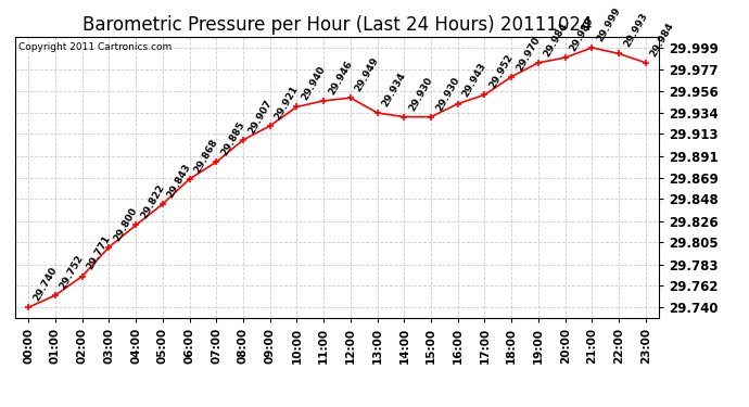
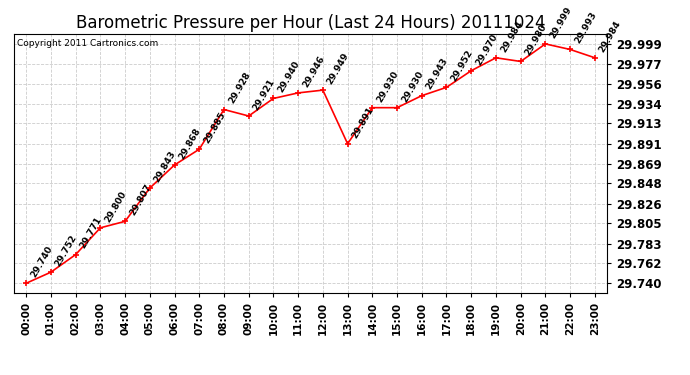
04:00: 29.822 -> 29.807
08:00: 29.907 -> 29.928
13:00: 29.934 -> 29.891
20:00: 29.989 -> 29.980
